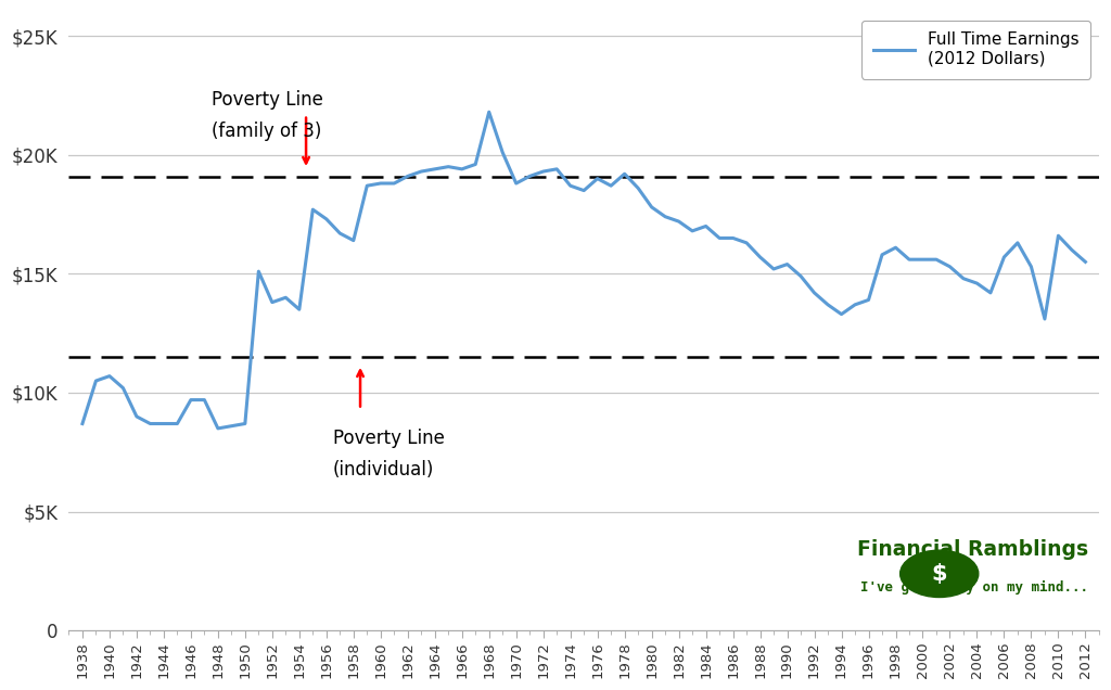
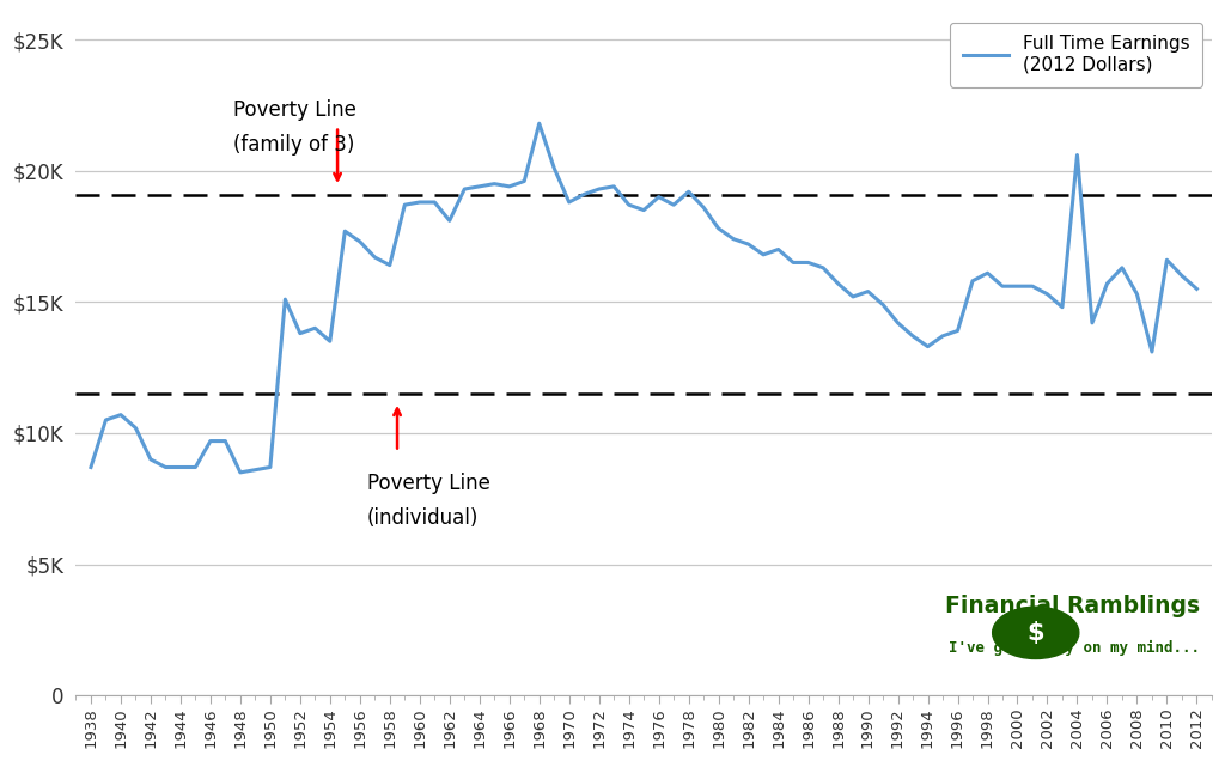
1962: $19.1K -> $18.1K
2004: $14.6K -> $20.6K
